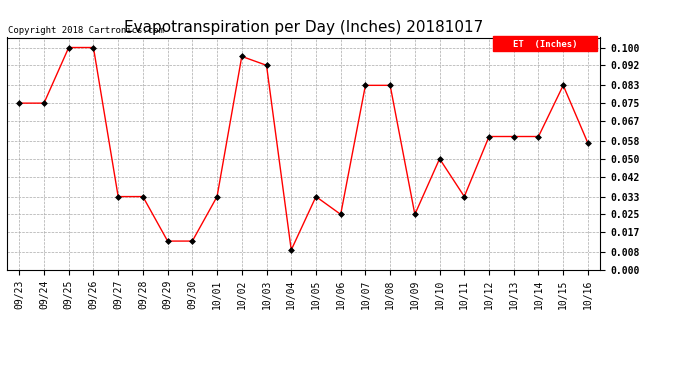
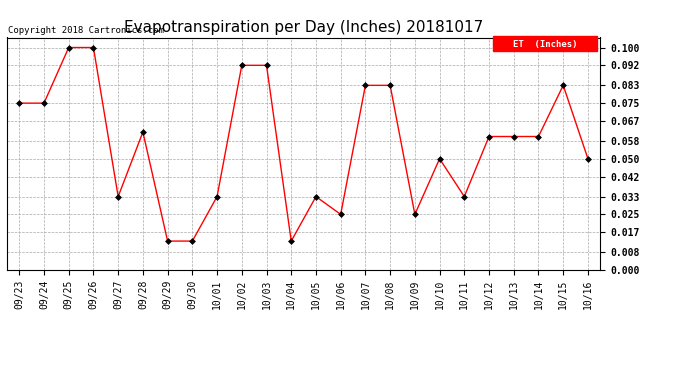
09/28: 0.033 -> 0.062
10/02: 0.096 -> 0.092
10/04: 0.009 -> 0.013
10/16: 0.057 -> 0.050
